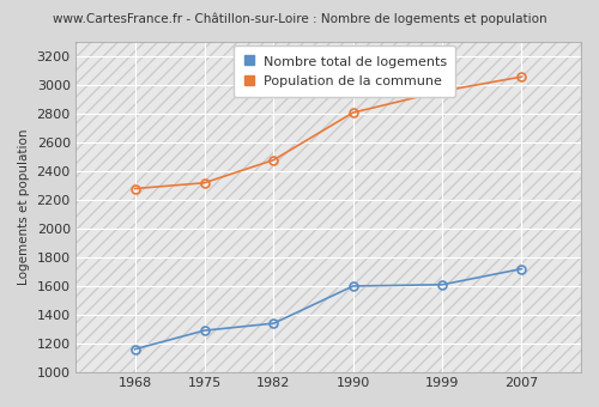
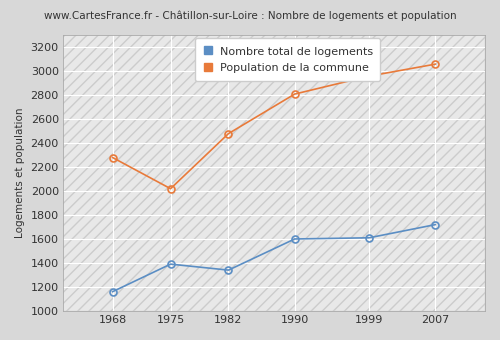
Nombre total de logements/1975: 1290 -> 1390
Population de la commune/1975: 2320 -> 2020
